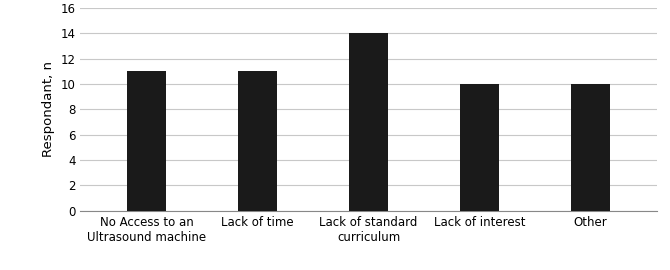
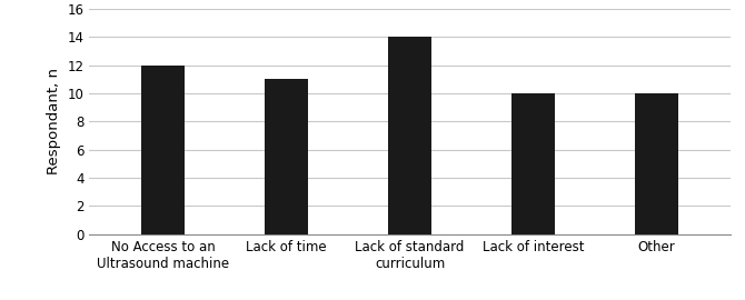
No Access to an Ultrasound machine: 11 -> 12
